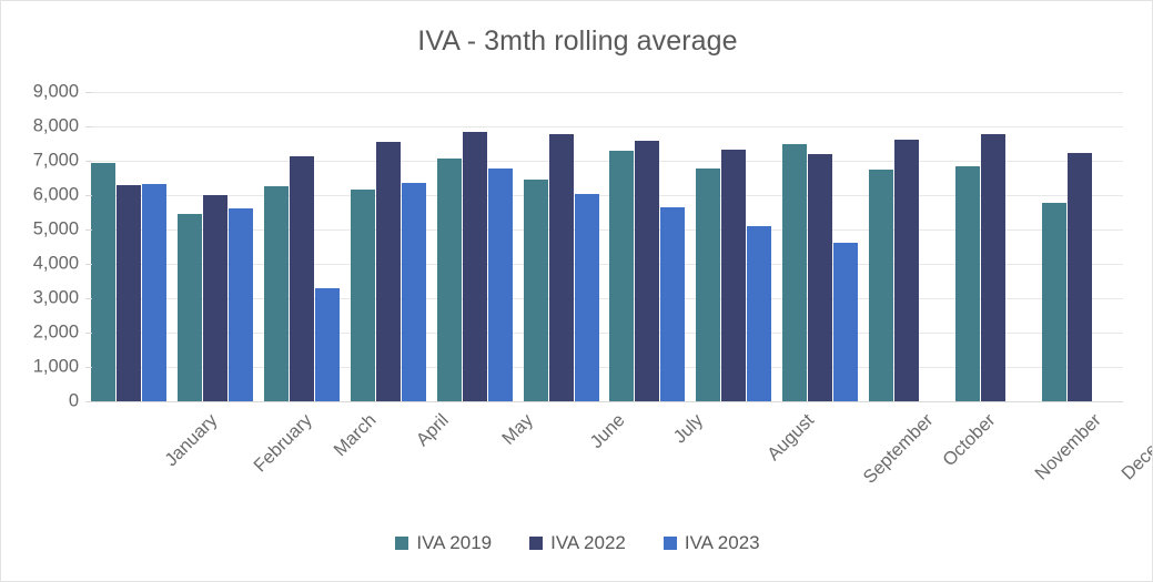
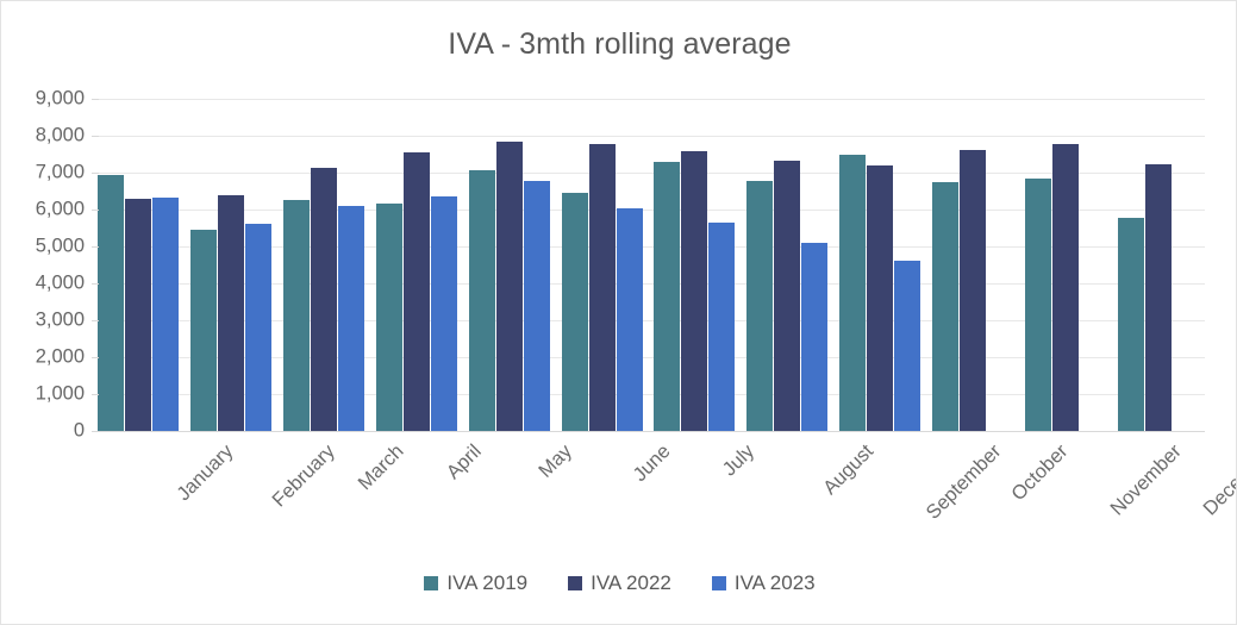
IVA 2022/February: 6000 -> 6400
IVA 2023/March: 3300 -> 6100
